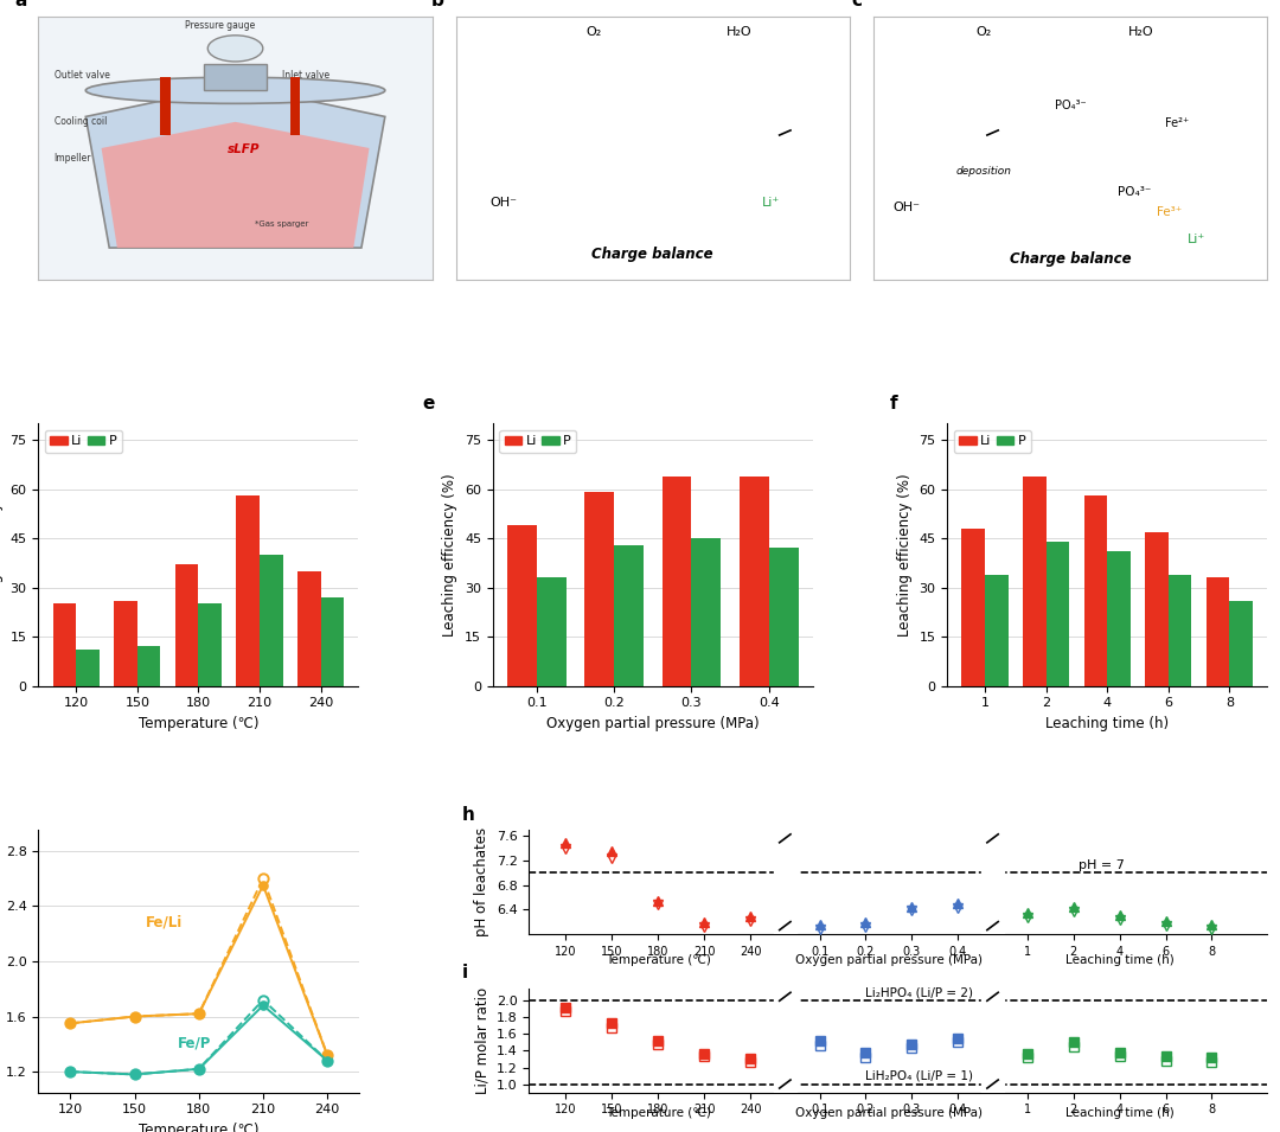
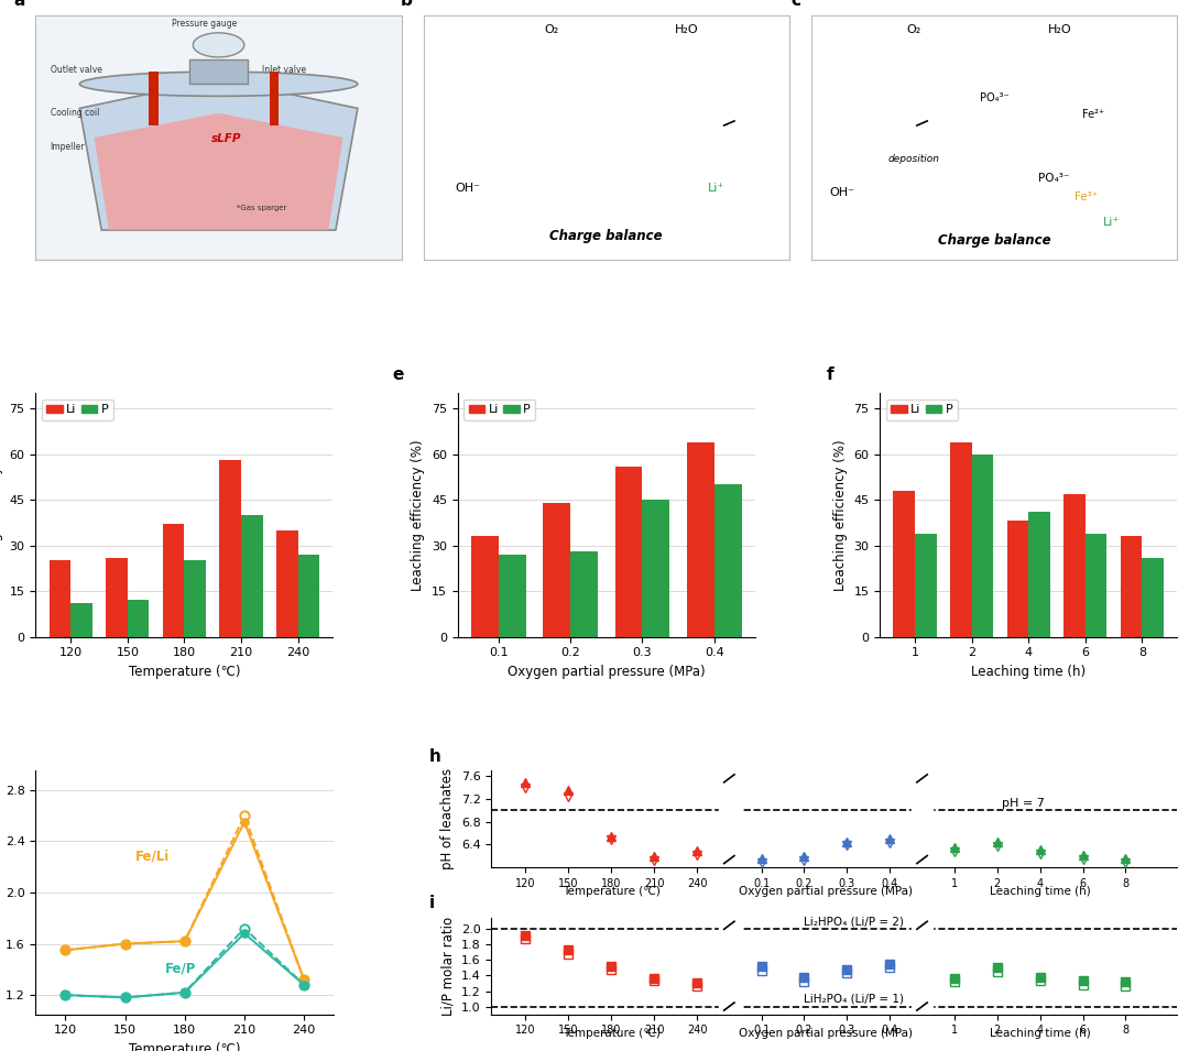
Li/0.1: 49 -> 33
P/0.1: 33 -> 27
Li/0.2: 59 -> 44
P/0.2: 43 -> 28
Li/0.3: 64 -> 56
P/0.4: 42 -> 50
P/2: 44 -> 60
Li/4: 58 -> 38
